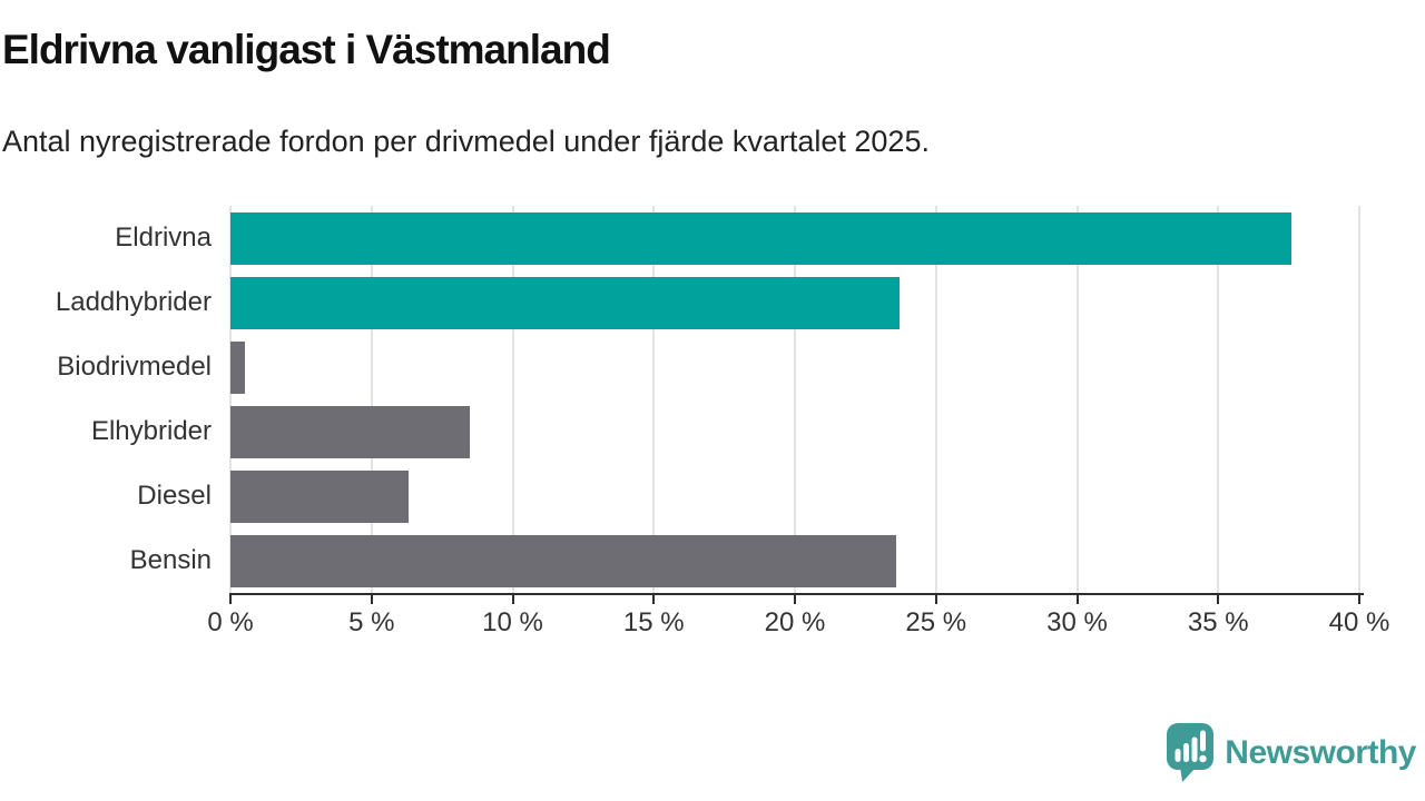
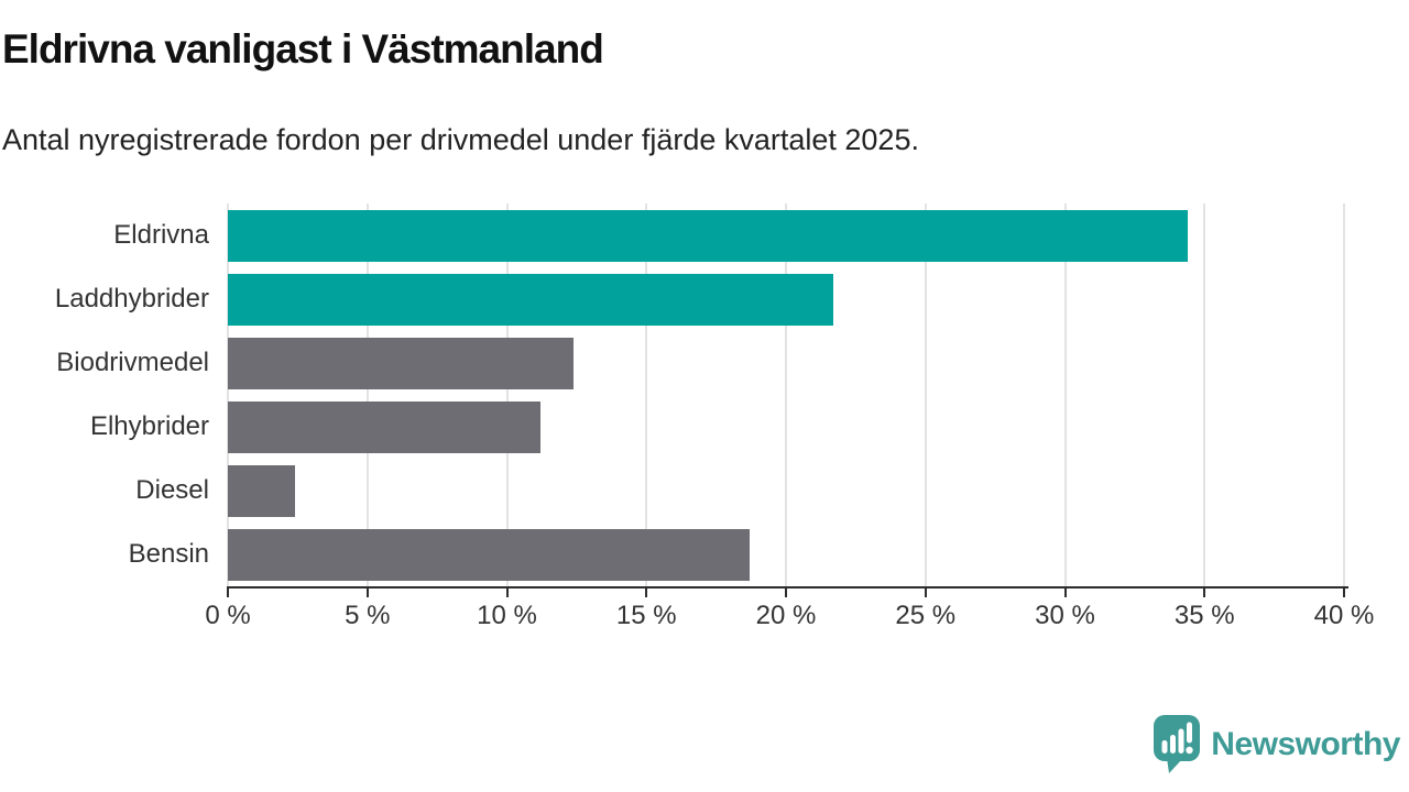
Eldrivna: 37.6% -> 34.4%
Laddhybrider: 23.7% -> 21.7%
Biodrivmedel: 0.5% -> 12.4%
Elhybrider: 8.5% -> 11.2%
Diesel: 6.3% -> 2.4%
Bensin: 23.6% -> 18.7%
